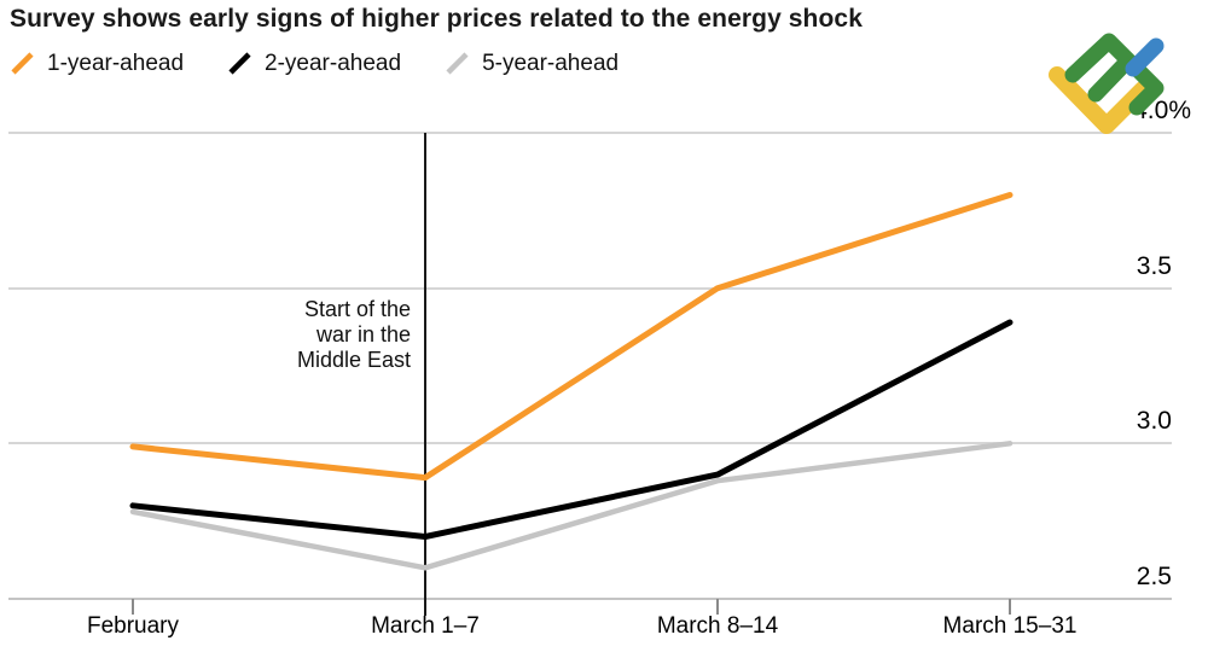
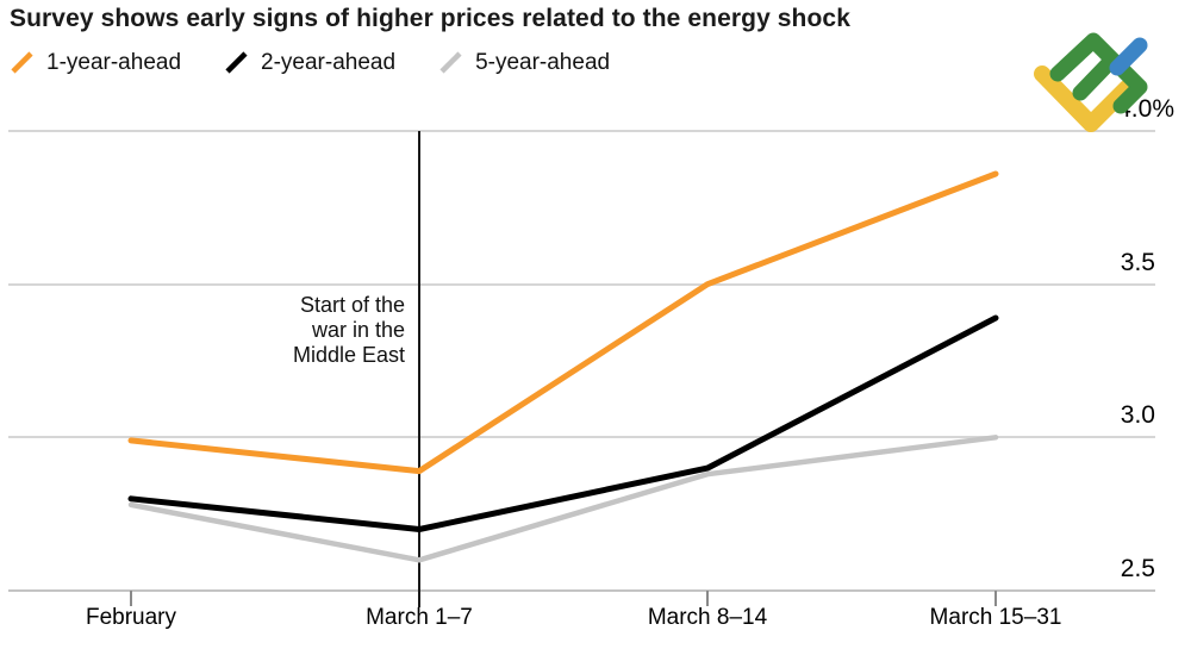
1-year-ahead/March 15–31: 3.80 -> 3.86
